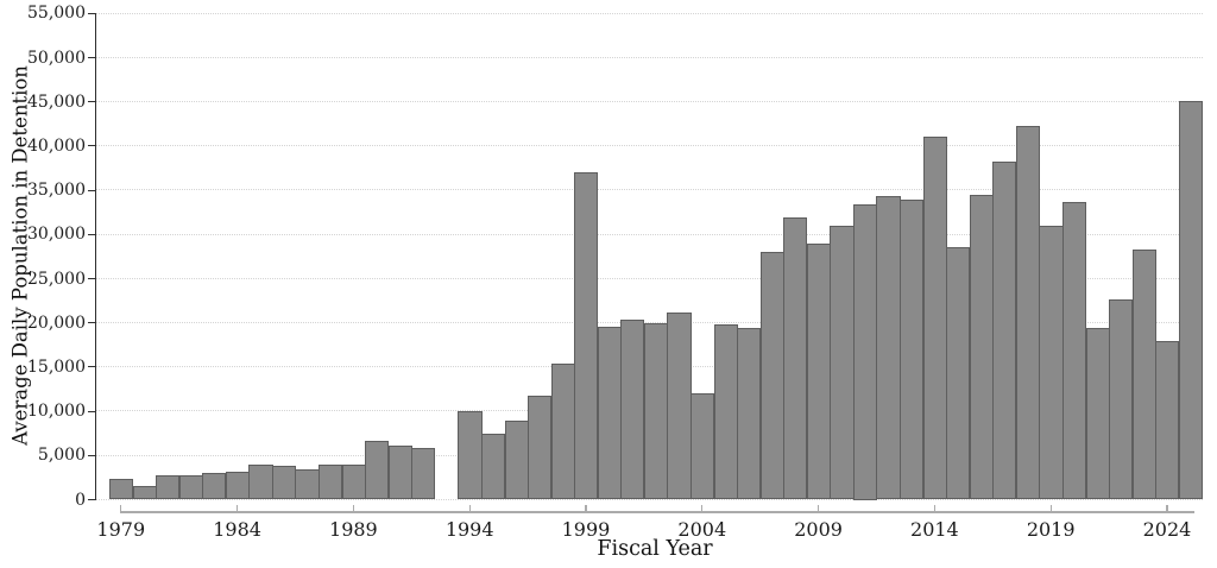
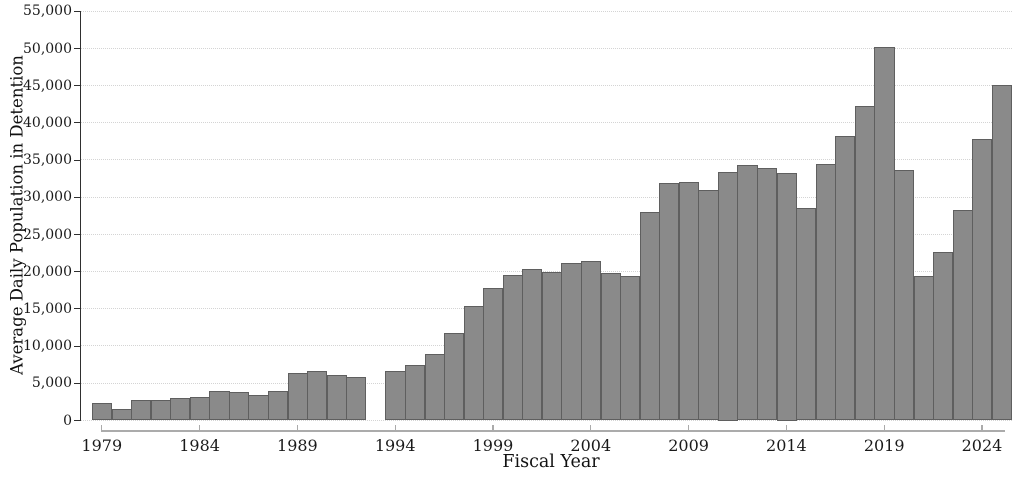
1989: 4000 -> 6000
1994: 10000 -> 7000
1999: 37000 -> 18000
2004: 12000 -> 21000
2009: 29000 -> 32000
2014: 41000 -> 33000
2019: 31000 -> 50000
2024: 18000 -> 38000
